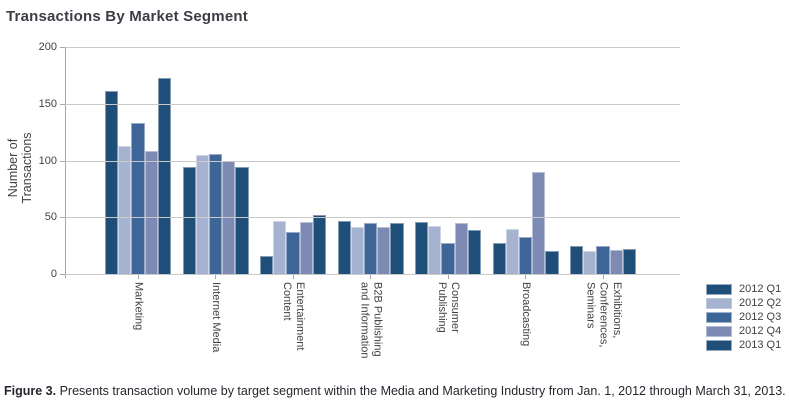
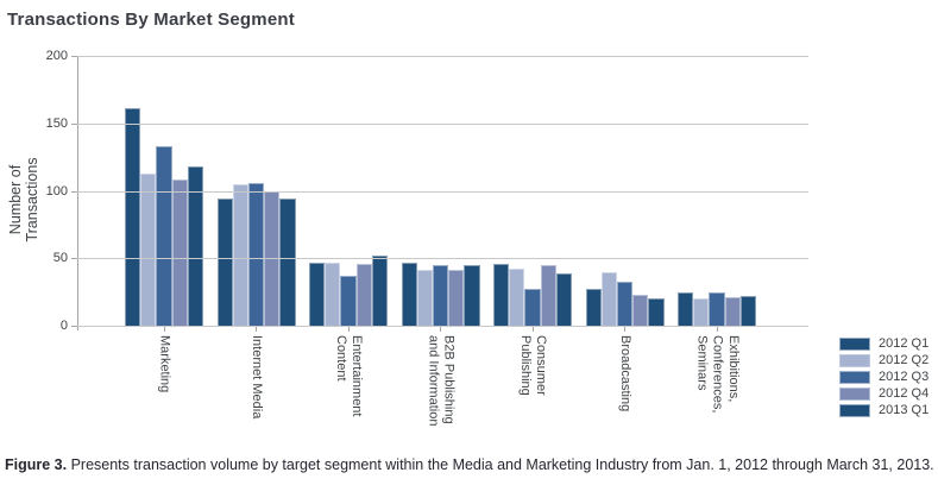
2013 Q1/Marketing: 173 -> 118
2012 Q1/Entertainment Content: 16 -> 47
2012 Q4/Broadcasting: 90 -> 23
